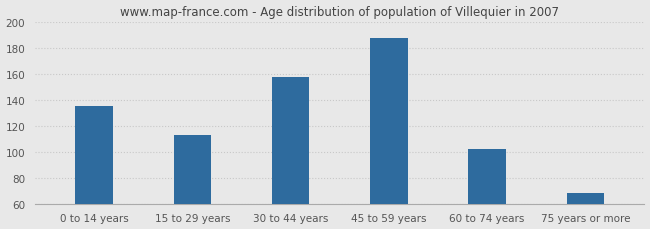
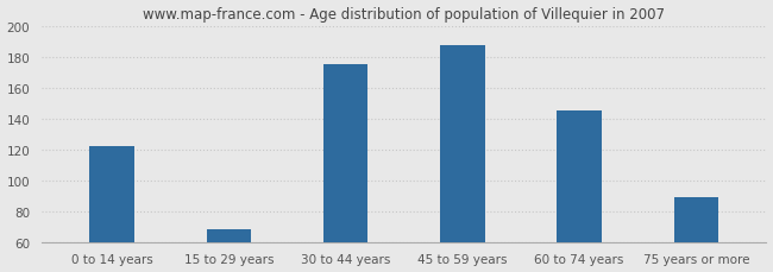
0 to 14 years: 135 -> 122
15 to 29 years: 113 -> 68
30 to 44 years: 157 -> 175
60 to 74 years: 102 -> 145
75 years or more: 68 -> 89
